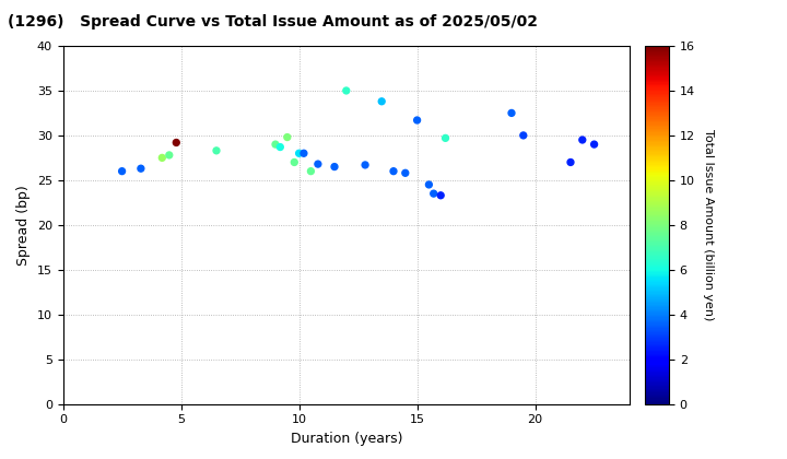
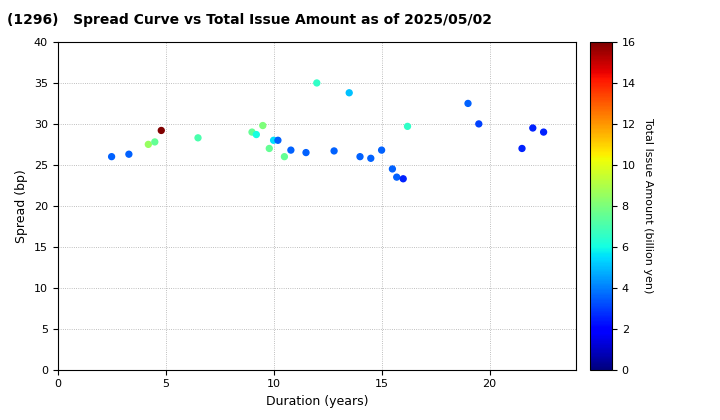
15: 31.7 -> 26.8
